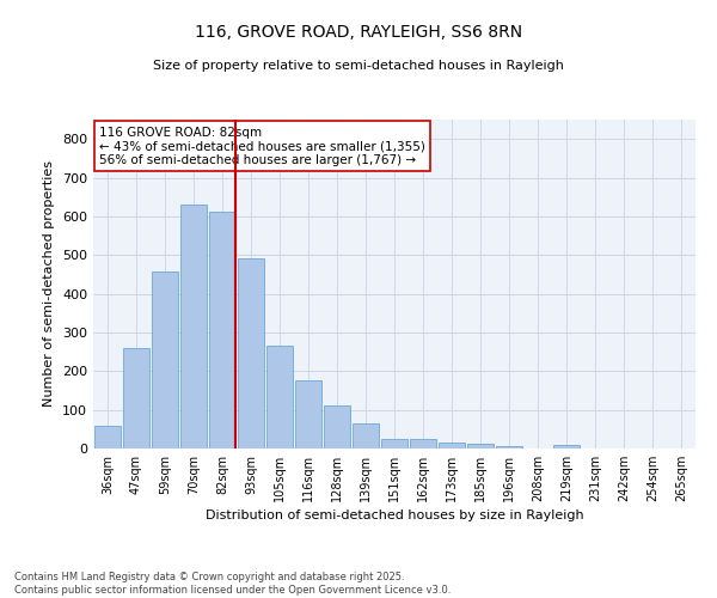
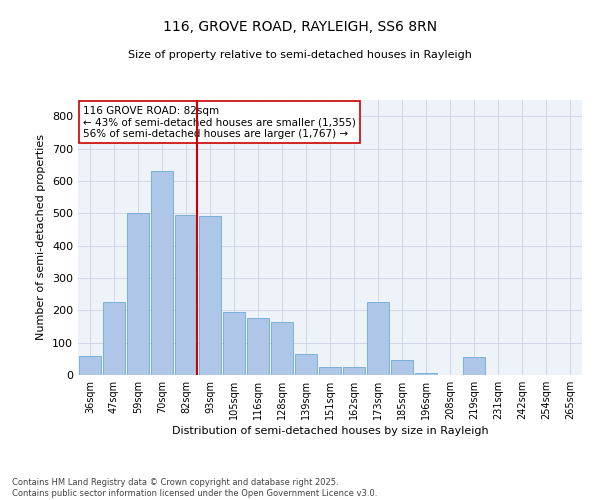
47sqm: 260 -> 225
59sqm: 457 -> 500
82sqm: 611 -> 495
105sqm: 265 -> 195
128sqm: 110 -> 165
173sqm: 15 -> 225
185sqm: 12 -> 45
219sqm: 8 -> 55
